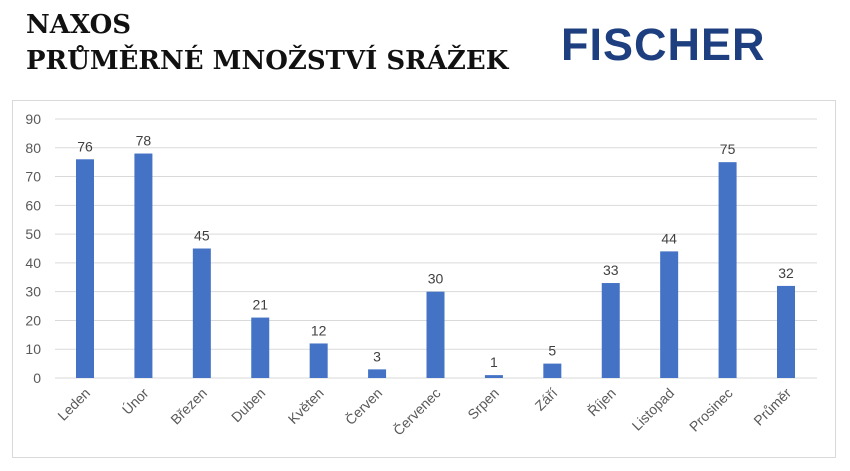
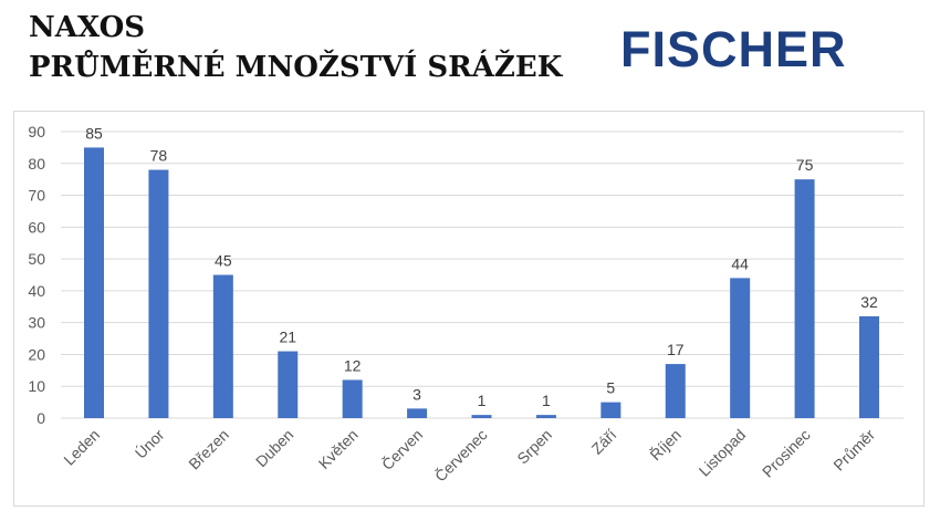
Leden: 76 -> 85
Červenec: 30 -> 1
Říjen: 33 -> 17
